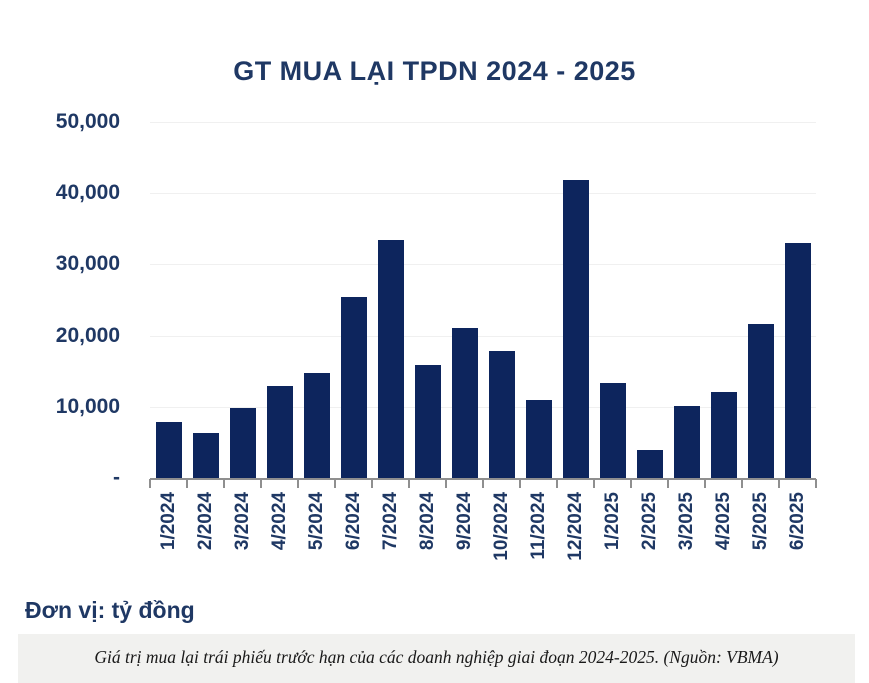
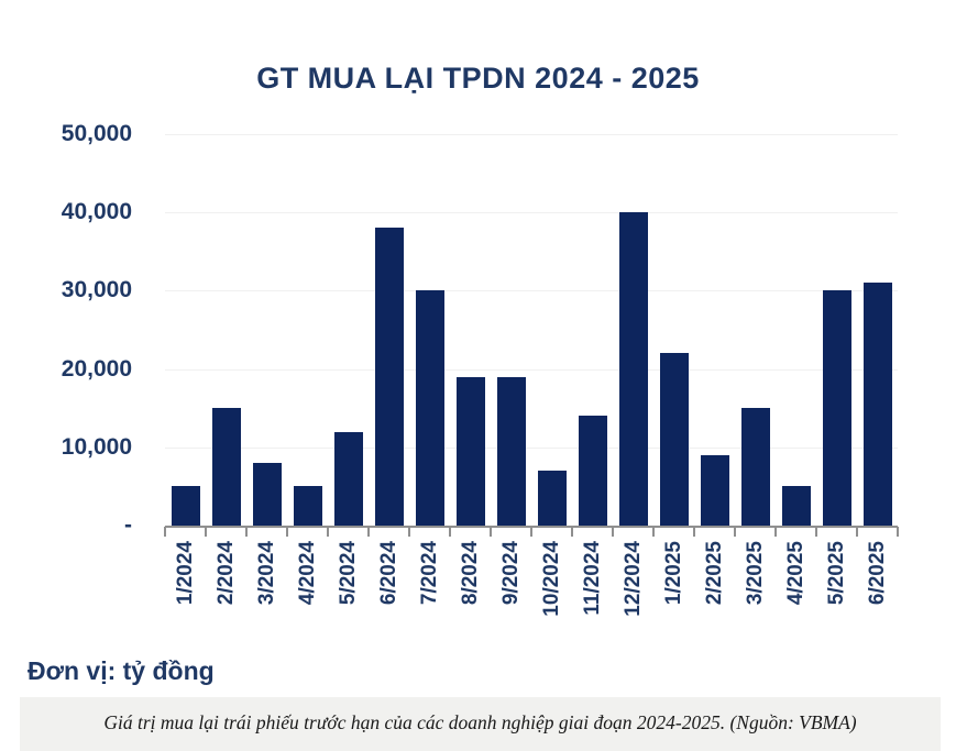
1/2024: 8000 -> 5000
2/2024: 6000 -> 15000
3/2024: 10000 -> 8000
4/2024: 13000 -> 5000
5/2024: 15000 -> 12000
6/2024: 25000 -> 38000
7/2024: 33000 -> 30000
8/2024: 16000 -> 19000
9/2024: 21000 -> 19000
10/2024: 18000 -> 7000
11/2024: 11000 -> 14000
12/2024: 42000 -> 40000
1/2025: 13000 -> 22000
2/2025: 4000 -> 9000
3/2025: 10000 -> 15000
4/2025: 12000 -> 5000
5/2025: 22000 -> 30000
6/2025: 33000 -> 31000
